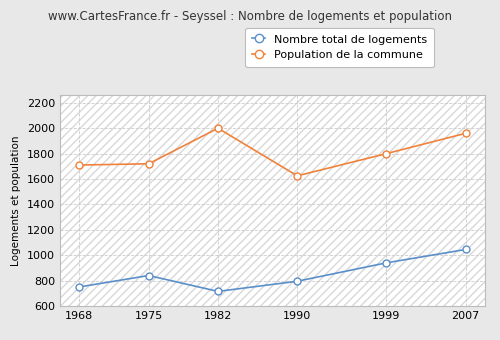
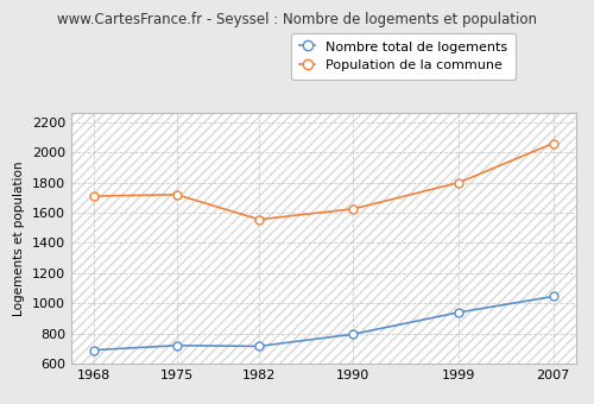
Nombre total de logements/1968: 750 -> 690
Nombre total de logements/1975: 840 -> 720
Population de la commune/1982: 2000 -> 1560
Population de la commune/2007: 1960 -> 2060
